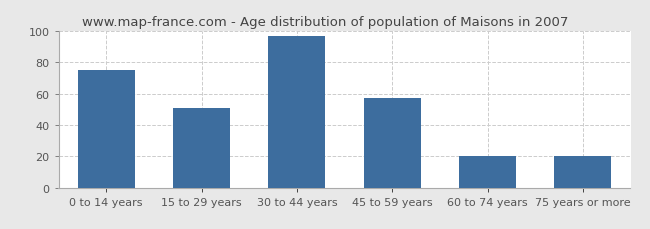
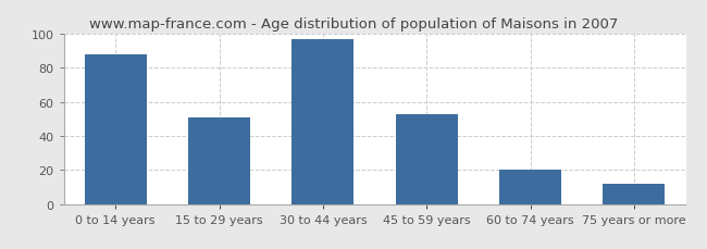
0 to 14 years: 75 -> 88
45 to 59 years: 57 -> 53
75 years or more: 20 -> 12
